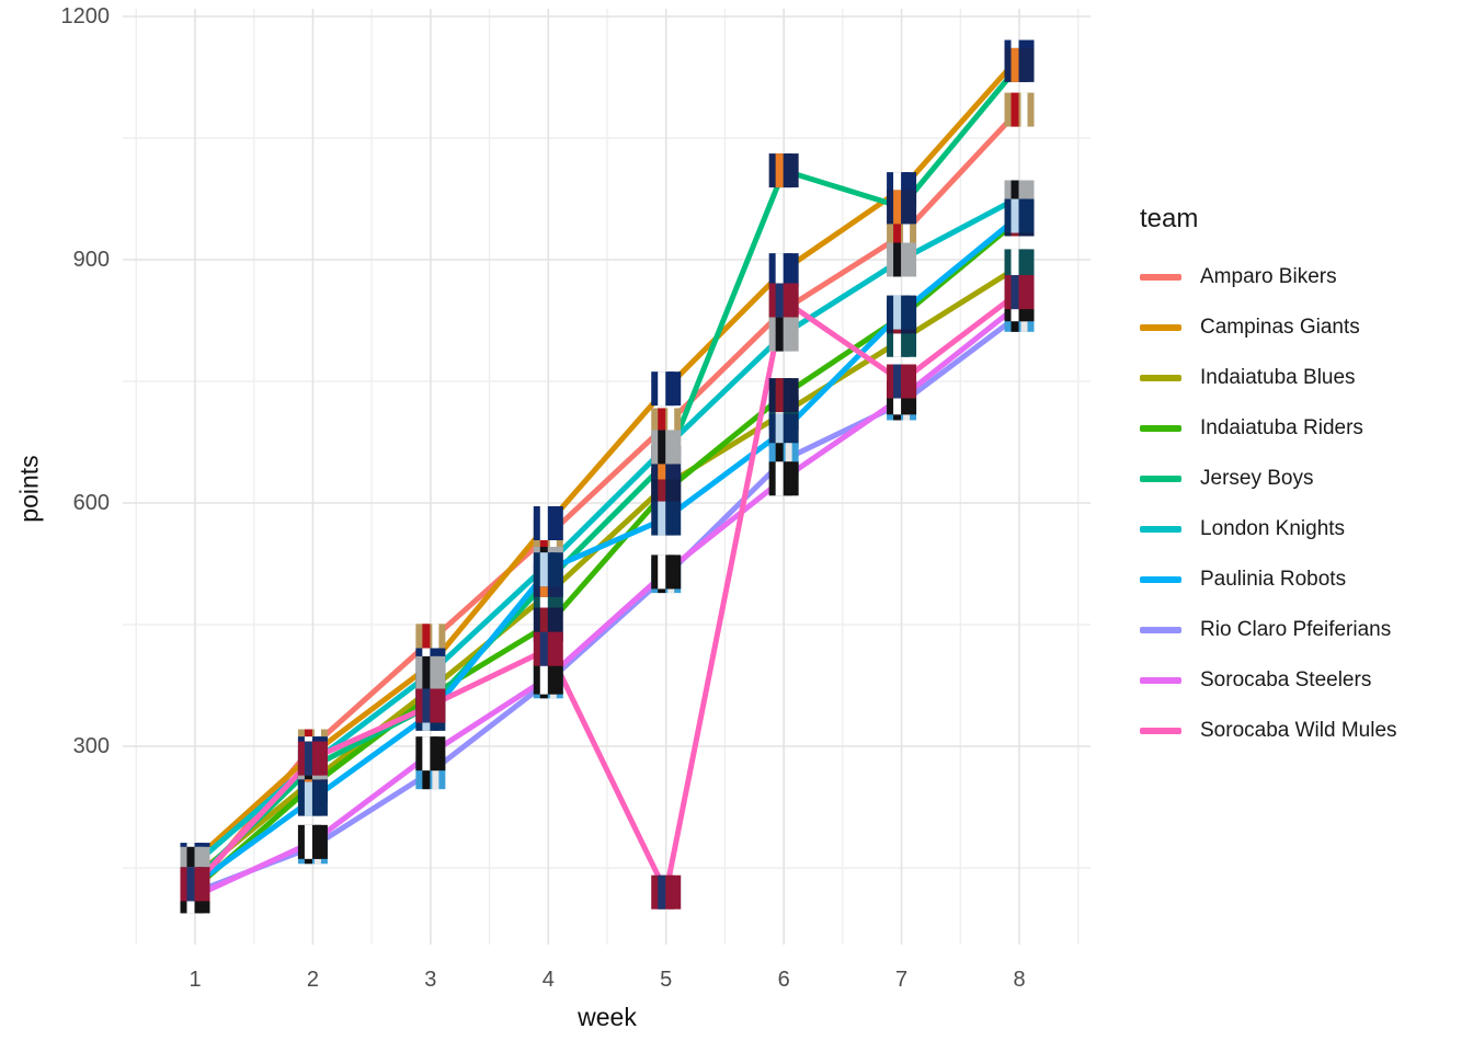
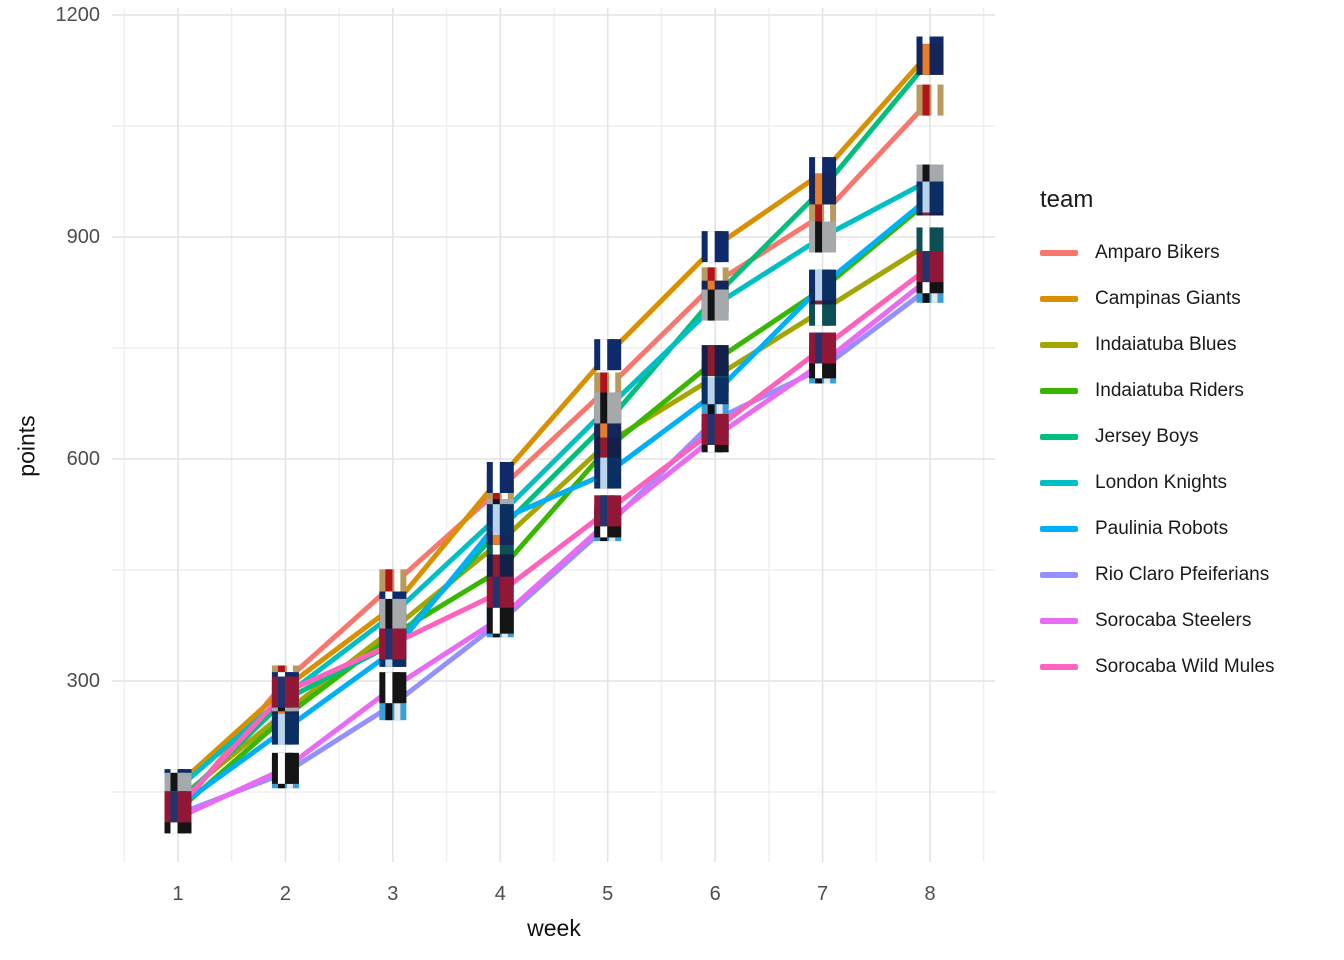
Sorocaba Wild Mules/5: 120 -> 530
Jersey Boys/6: 1010 -> 820
Sorocaba Wild Mules/6: 850 -> 640
